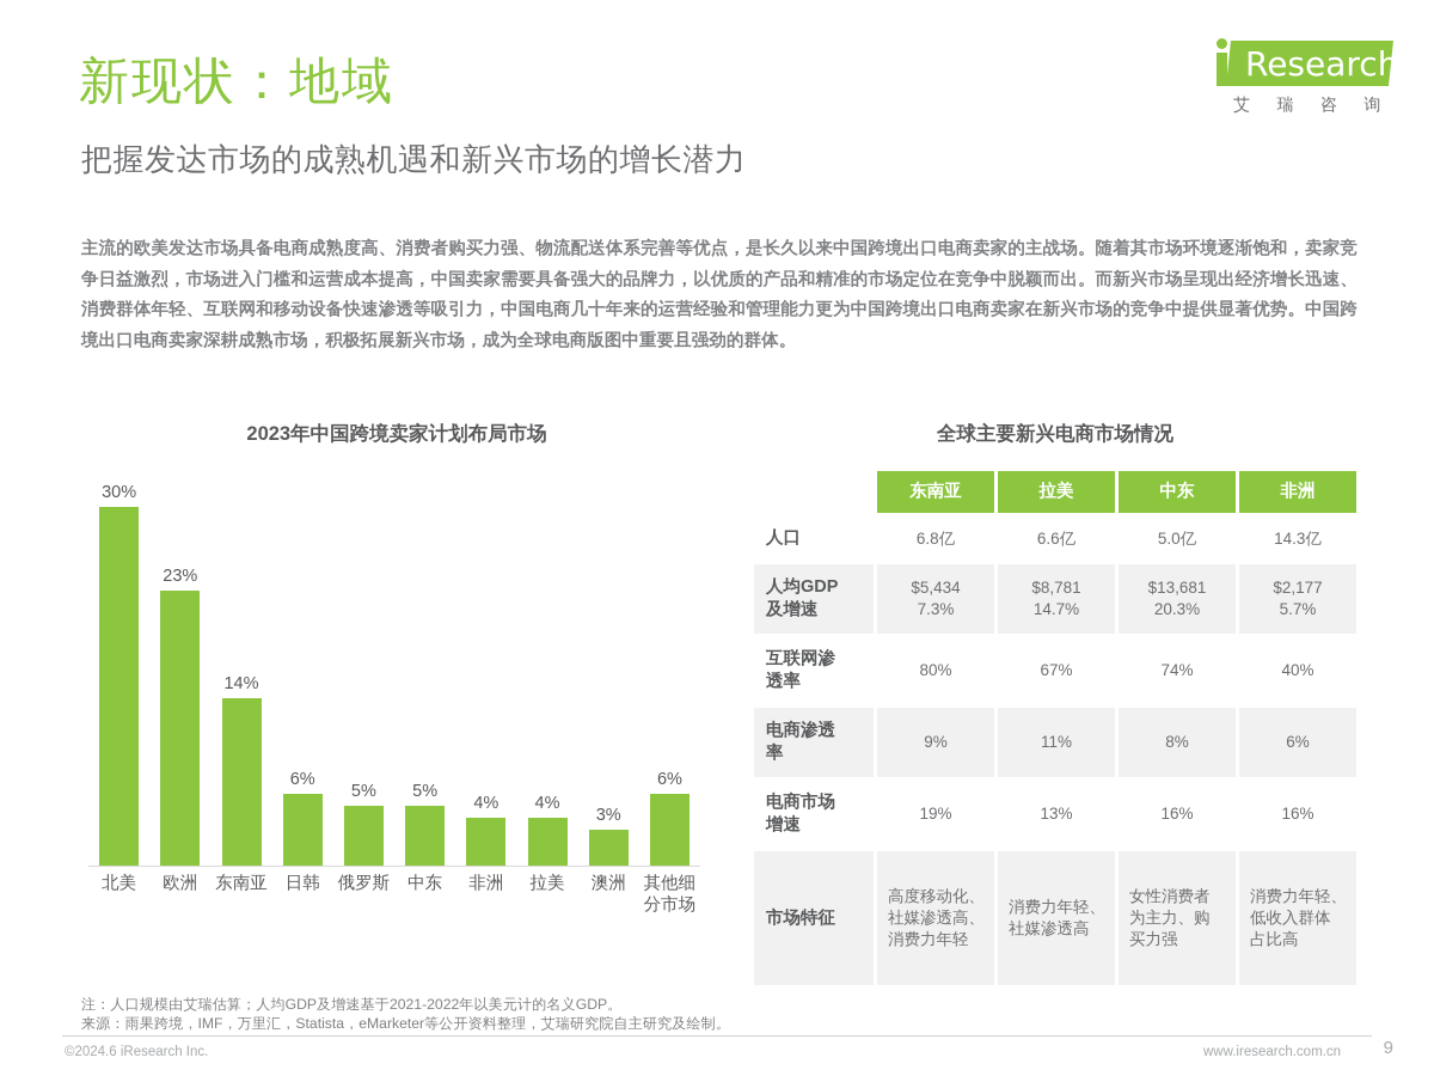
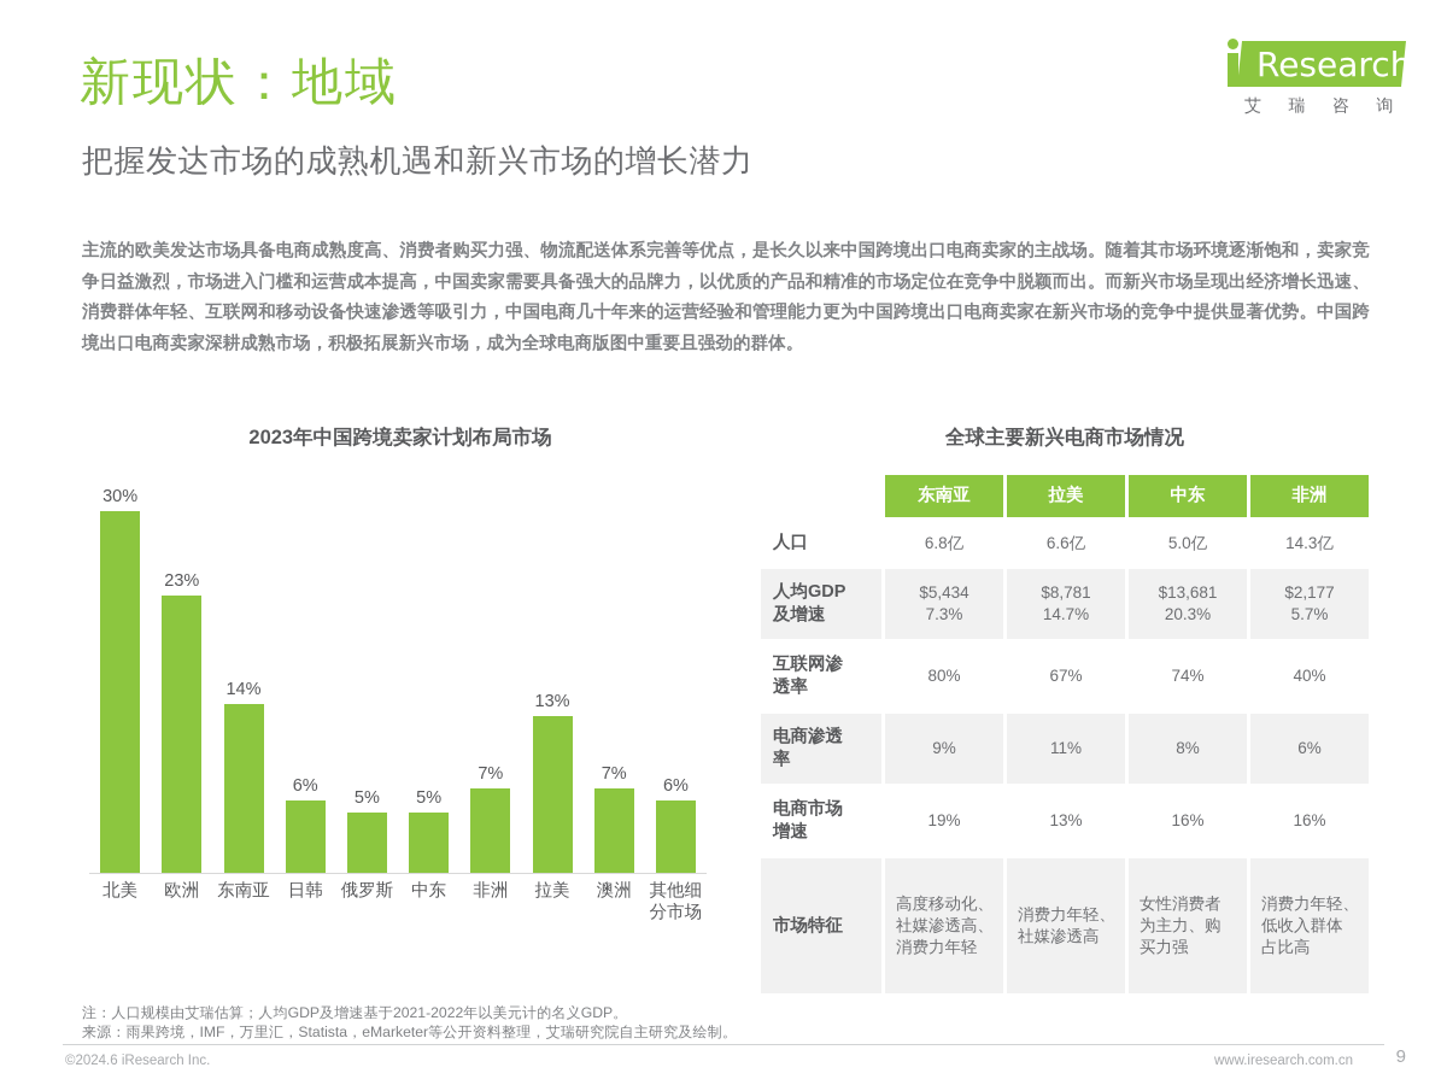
非洲: 4% -> 7%
拉美: 4% -> 13%
澳洲: 3% -> 7%
